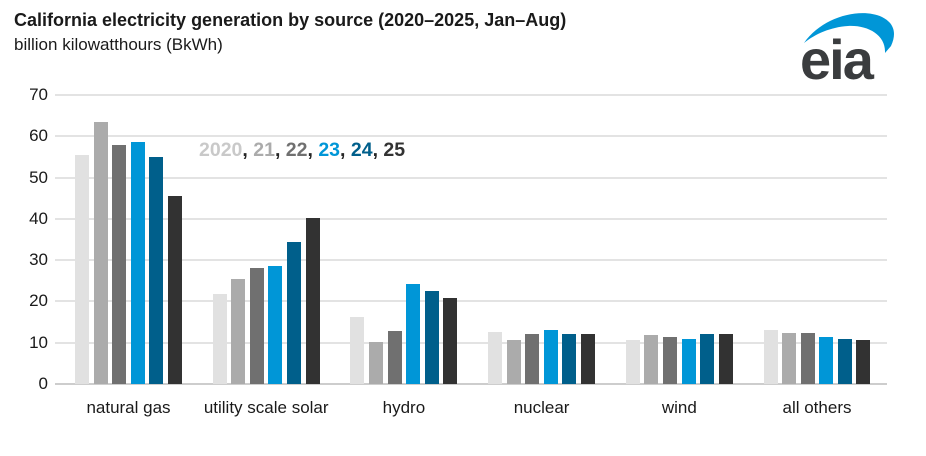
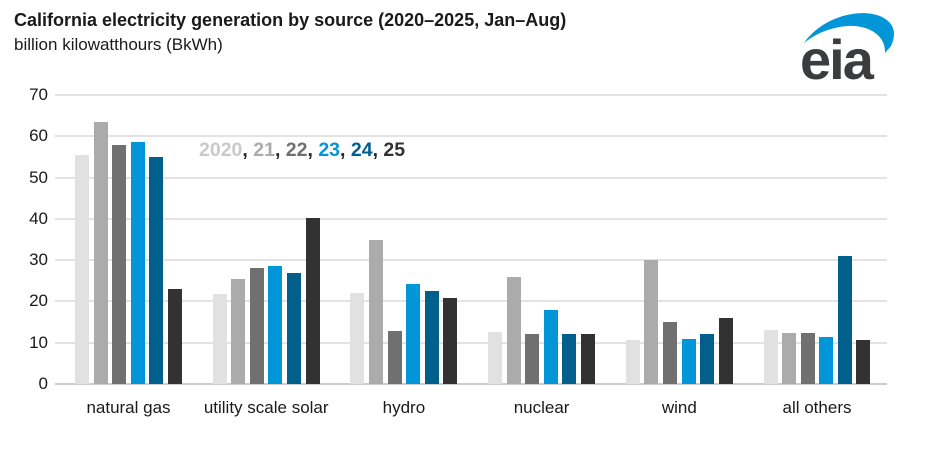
25/natural gas: 46 -> 23
24/utility scale solar: 34 -> 27
2020/hydro: 16 -> 22
21/hydro: 10 -> 35
21/nuclear: 11 -> 26
23/nuclear: 13 -> 18
21/wind: 12 -> 30
22/wind: 12 -> 15
25/wind: 12 -> 16
24/all others: 11 -> 31
